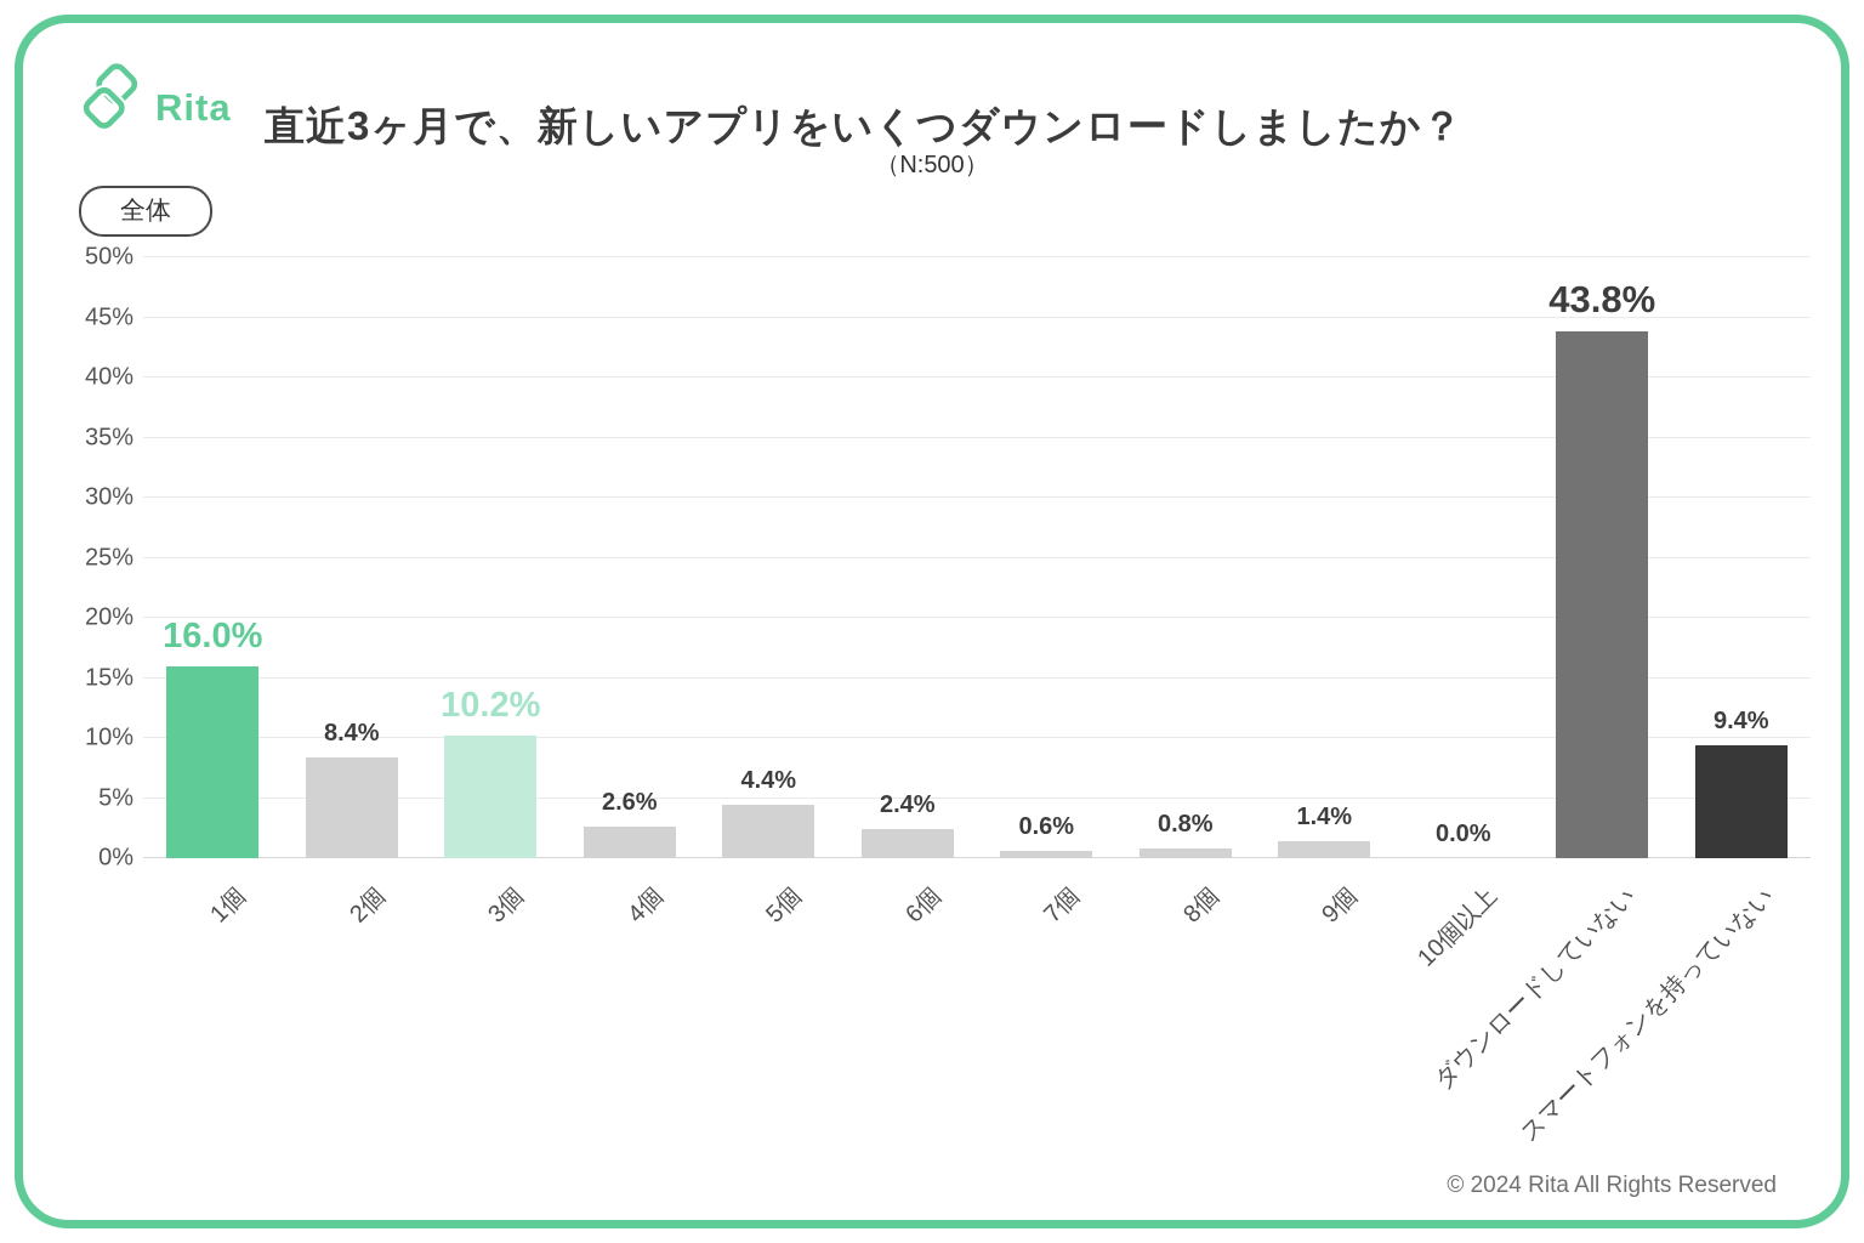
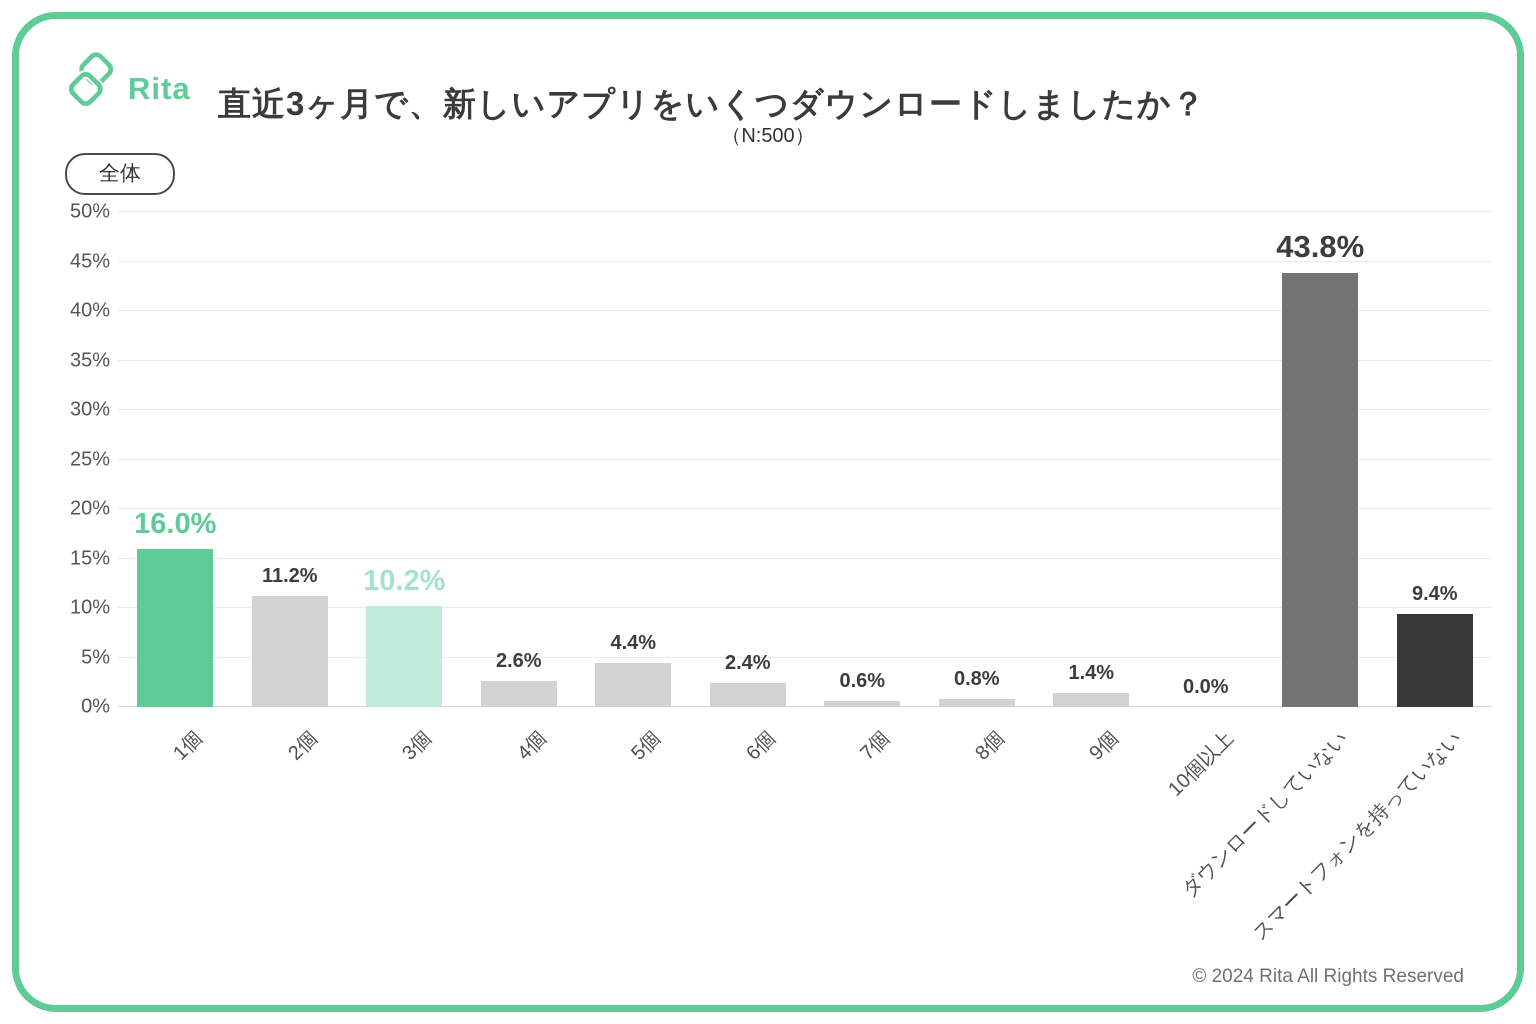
2個: 8.4% -> 11.2%
